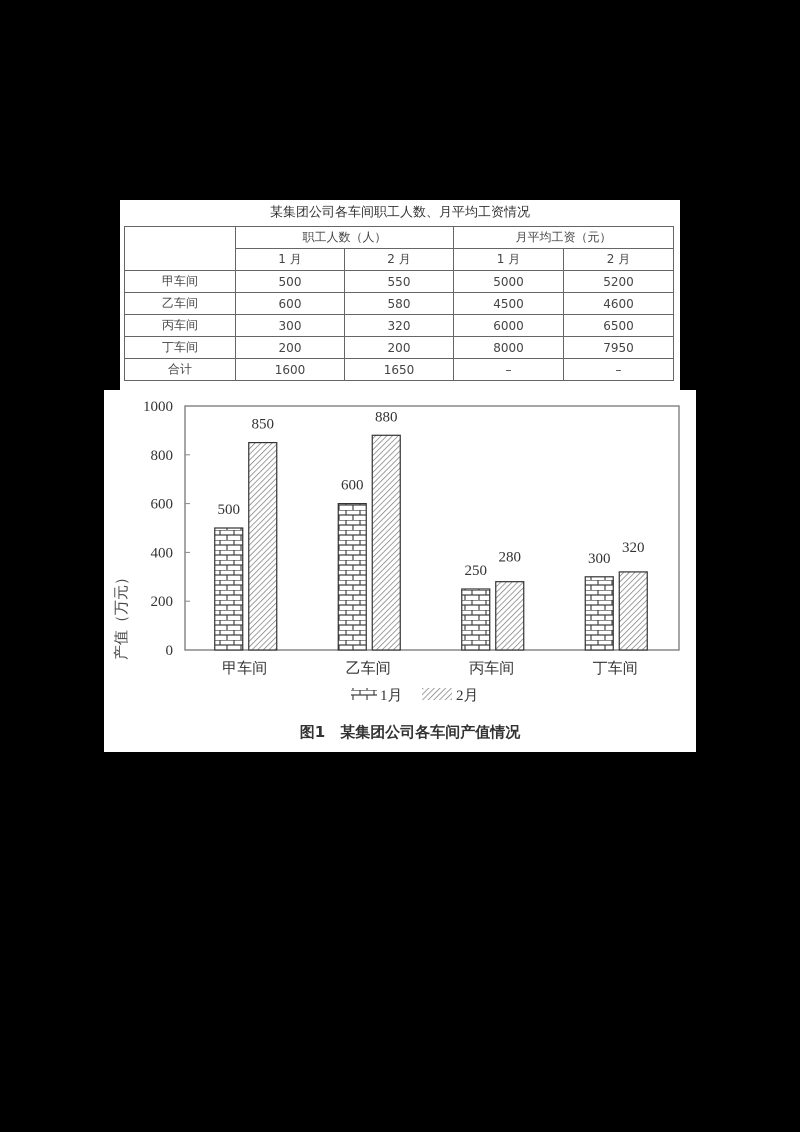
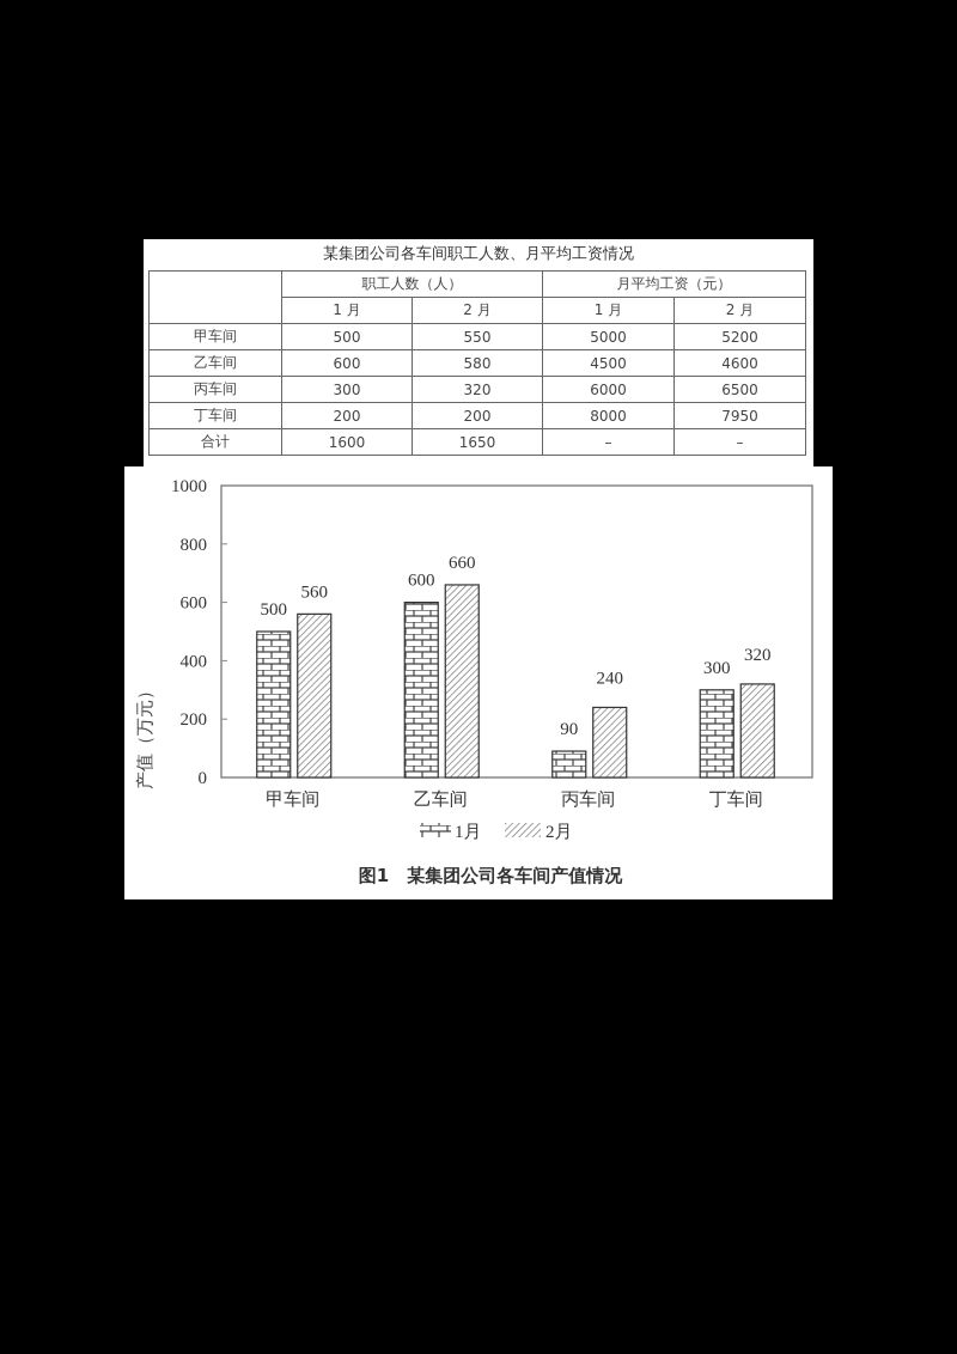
2月/甲车间: 850 -> 560
2月/乙车间: 880 -> 660
1月/丙车间: 250 -> 90
2月/丙车间: 280 -> 240
